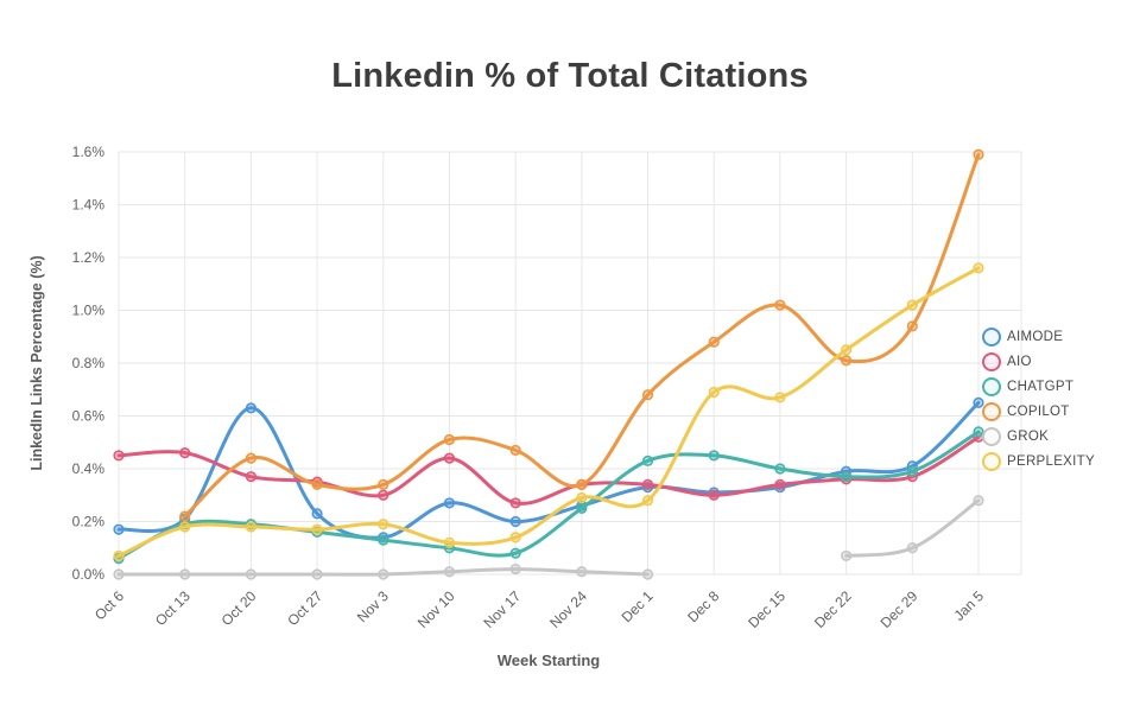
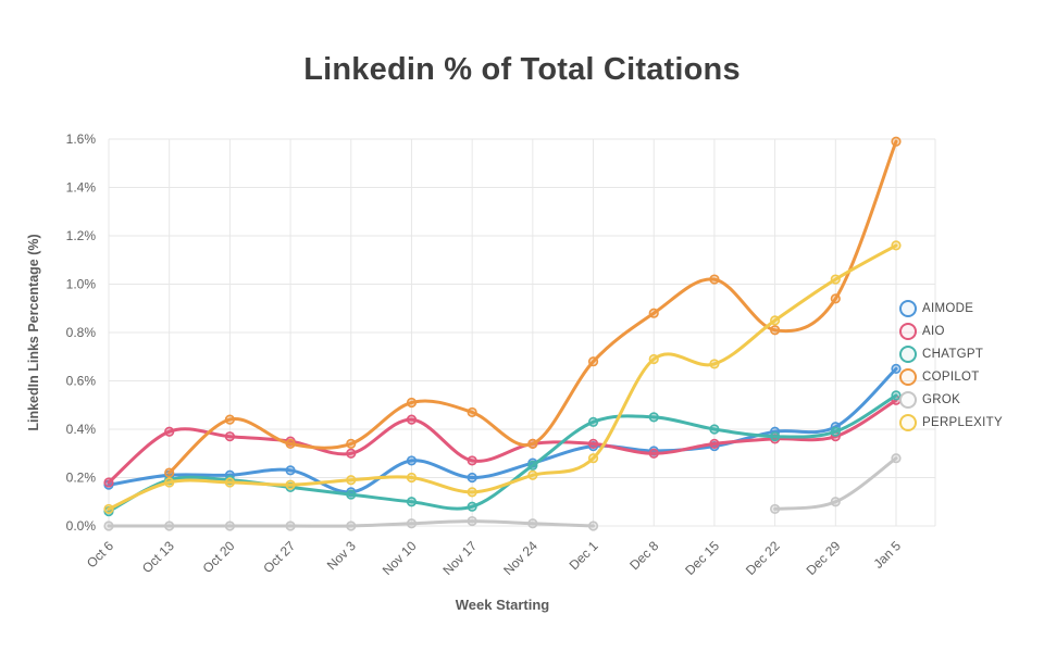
AIO/Oct 6: 0.45% -> 0.18%
AIO/Oct 13: 0.46% -> 0.39%
AIMODE/Oct 20: 0.63% -> 0.21%
PERPLEXITY/Nov 10: 0.12% -> 0.20%
PERPLEXITY/Nov 24: 0.29% -> 0.21%
